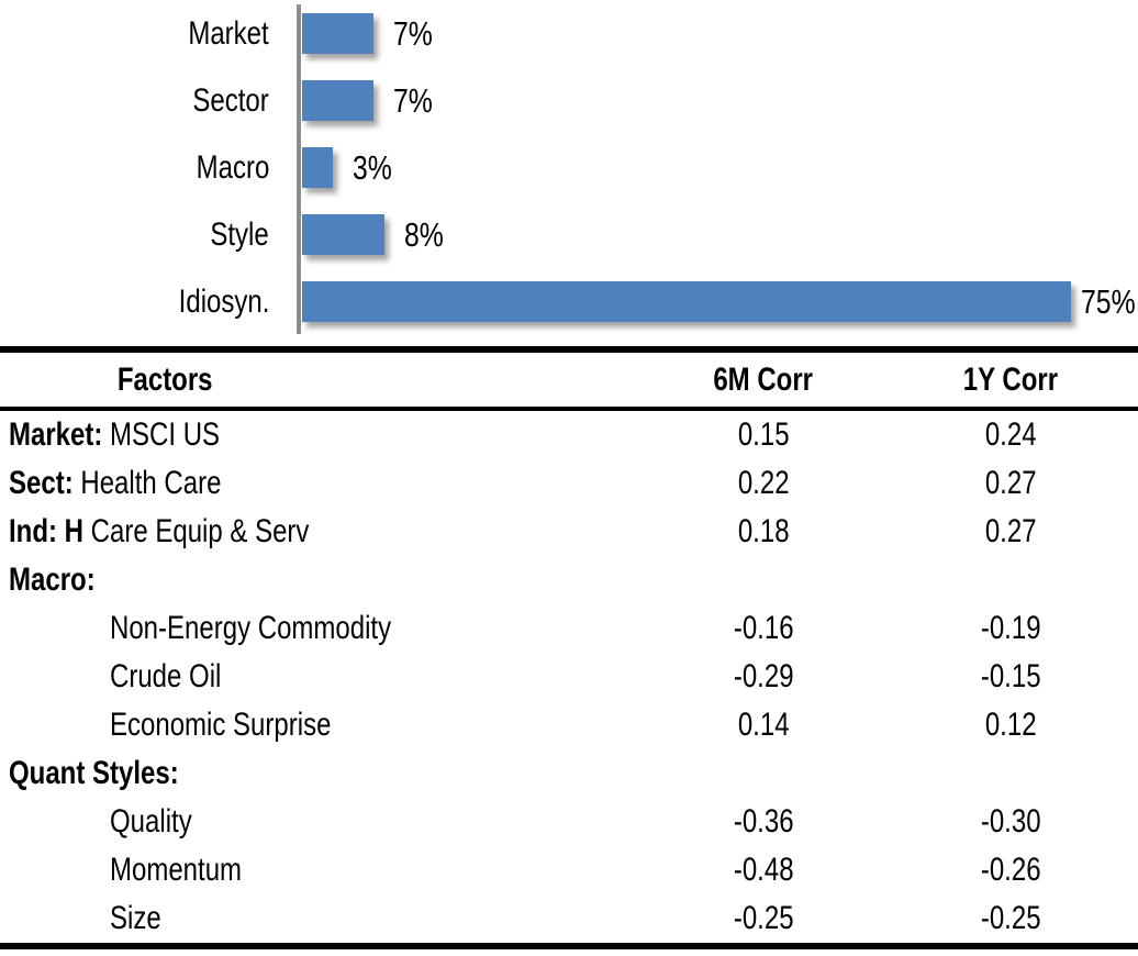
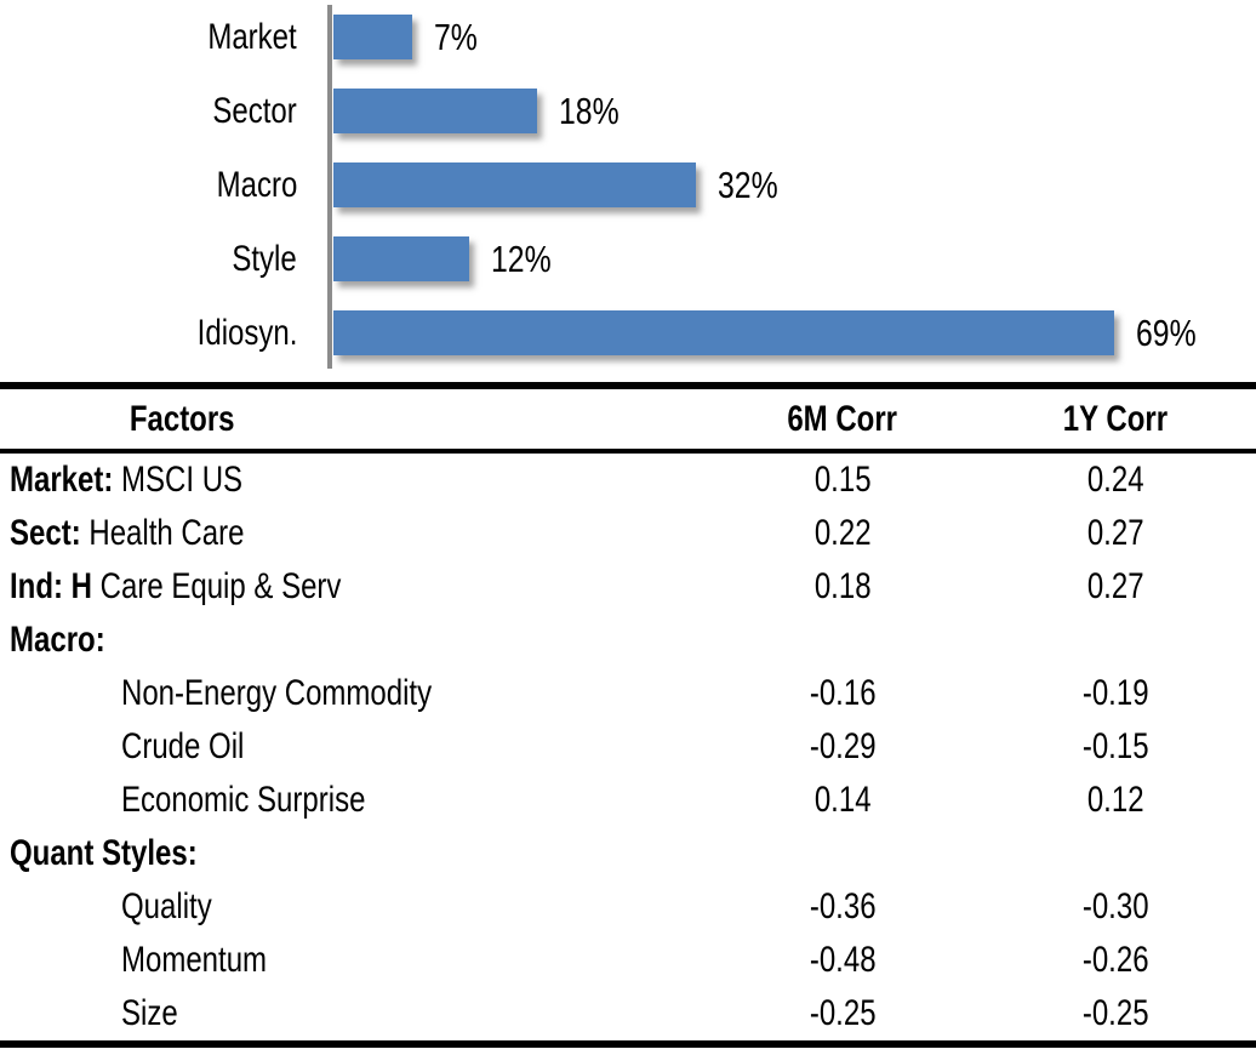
Sector: 7% -> 18%
Macro: 3% -> 32%
Style: 8% -> 12%
Idiosyn.: 75% -> 69%
